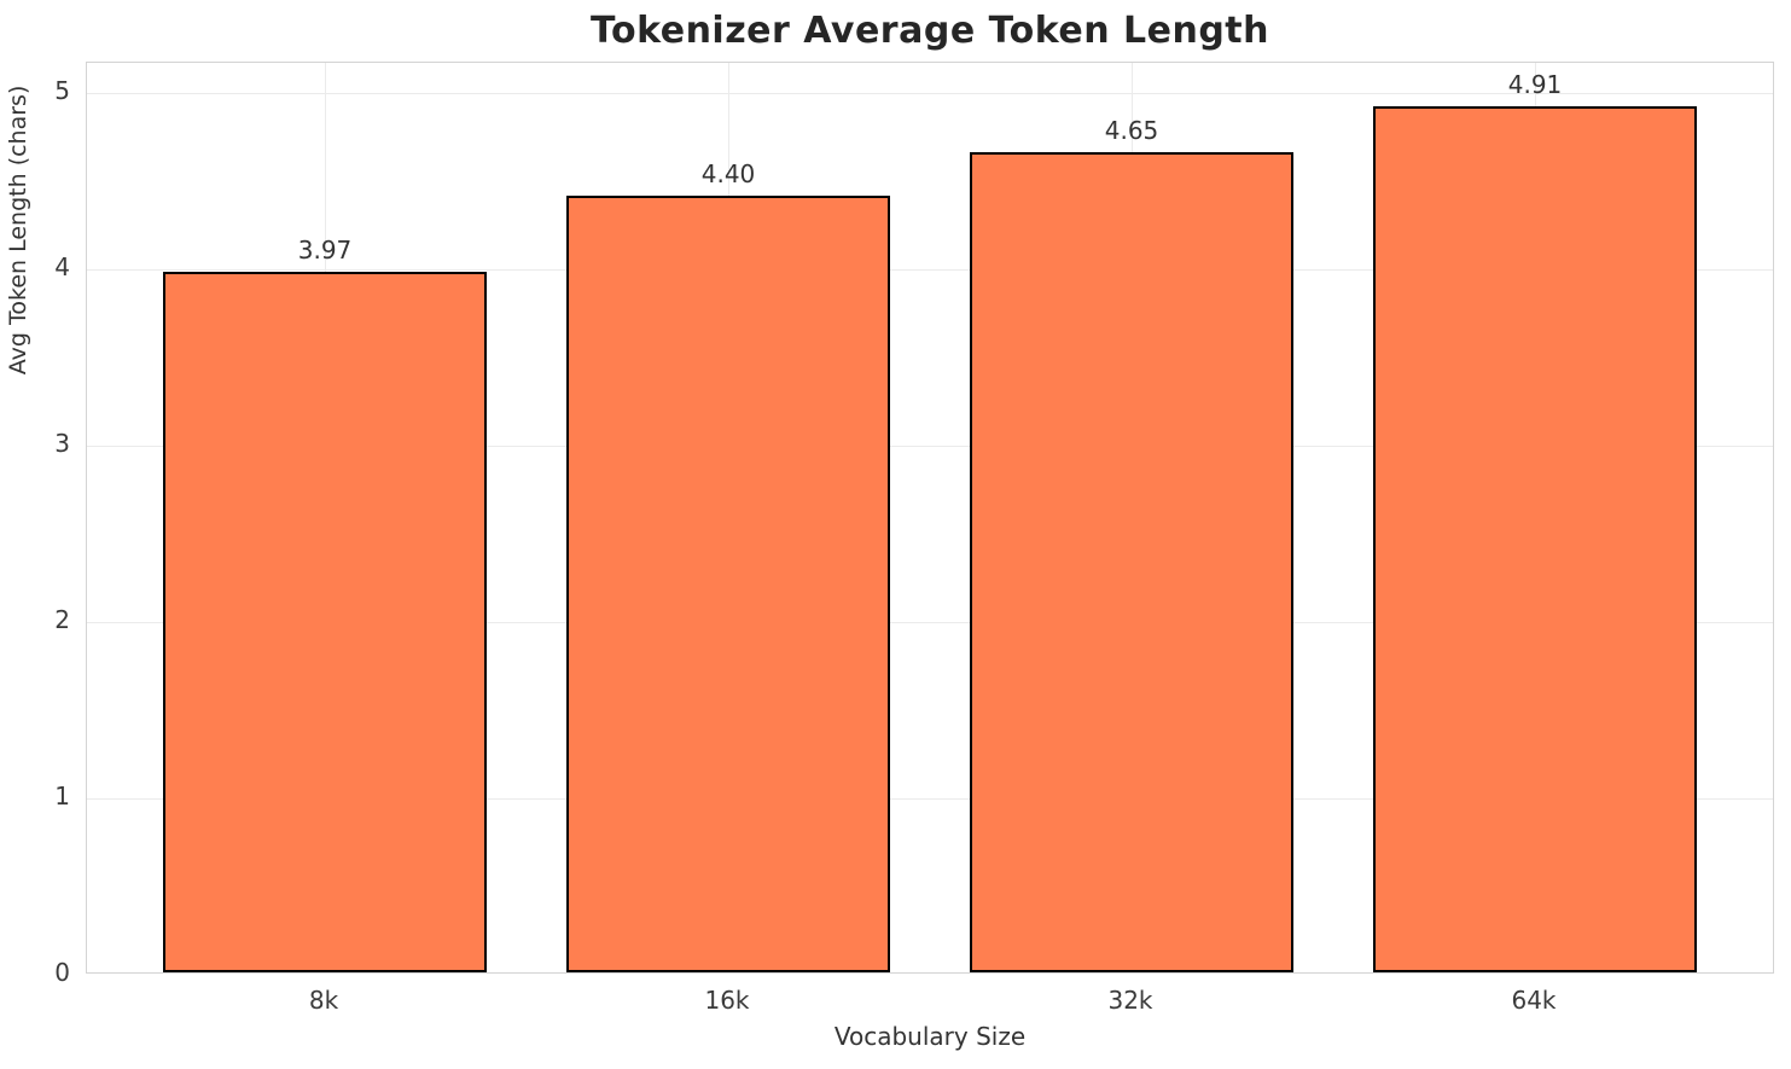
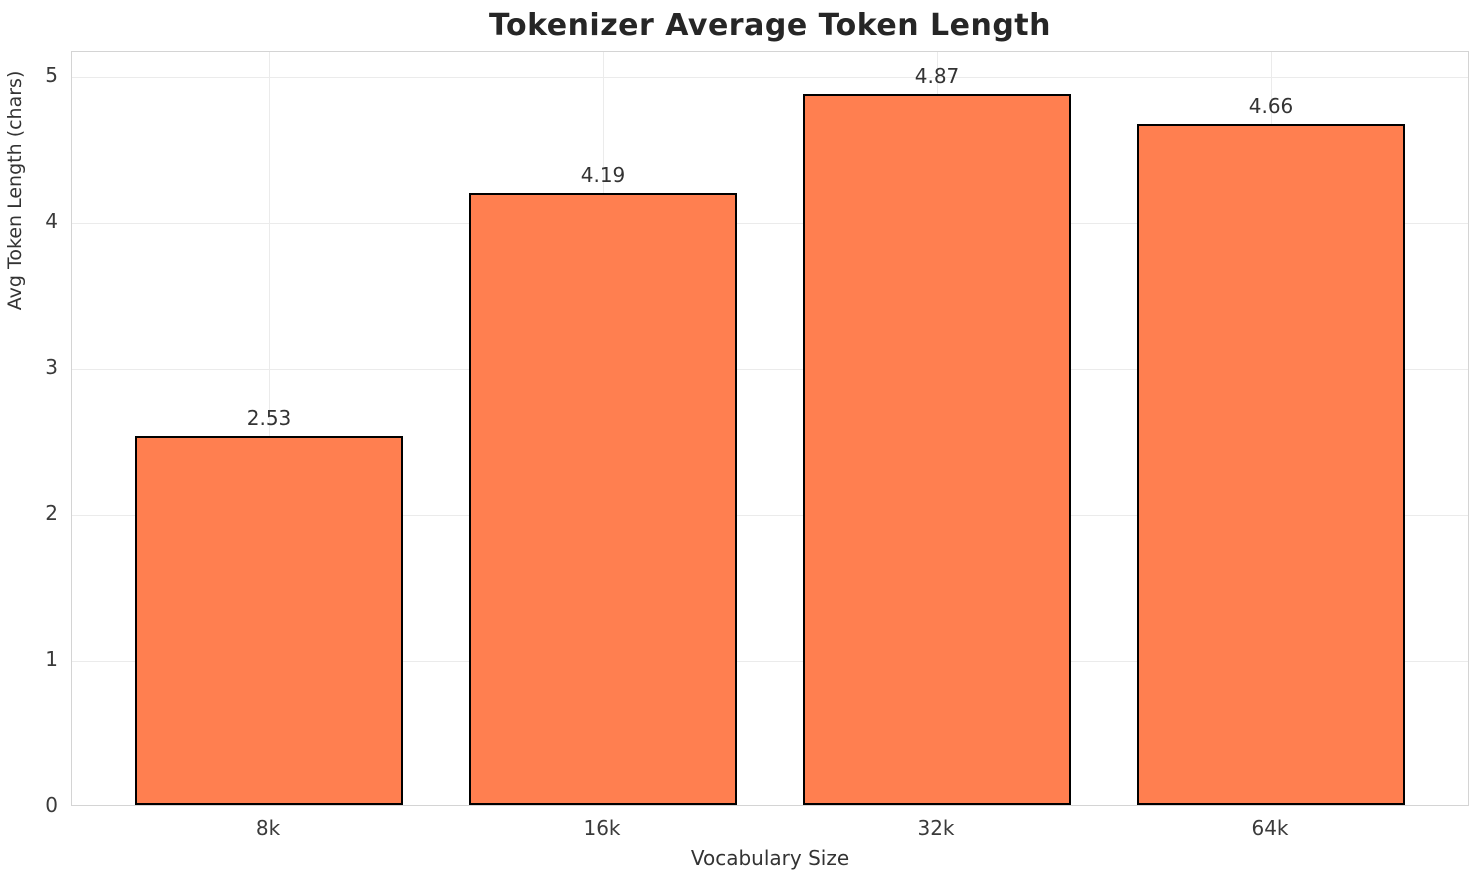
8k: 3.97 -> 2.53
16k: 4.40 -> 4.19
32k: 4.65 -> 4.87
64k: 4.91 -> 4.66
